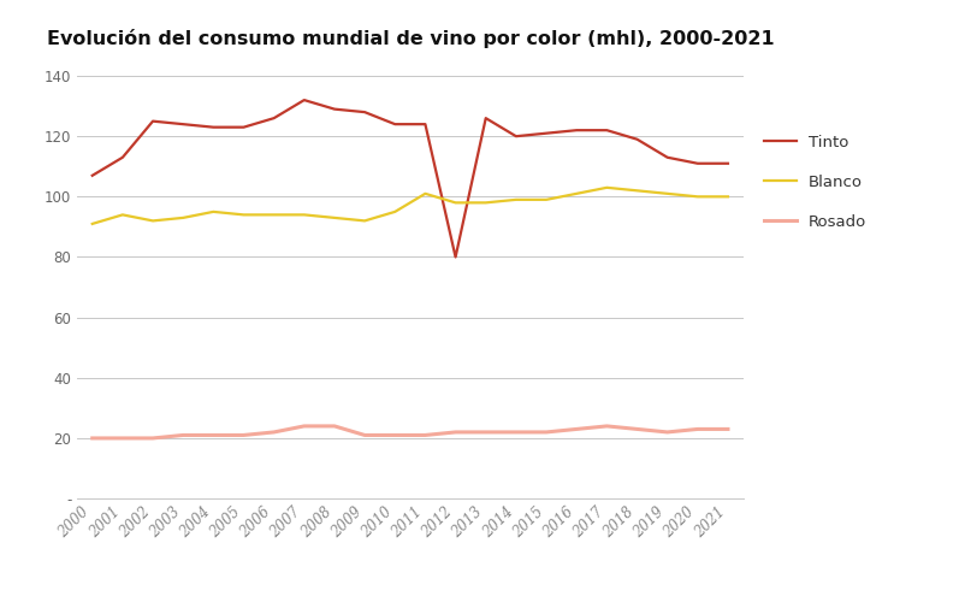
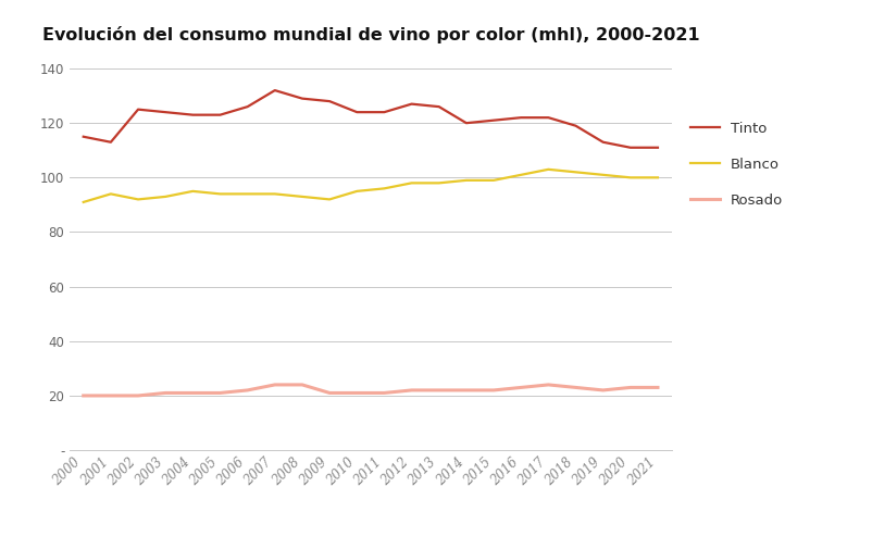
Tinto/2000: 107 -> 115
Blanco/2011: 101 -> 96
Tinto/2012: 80 -> 127
